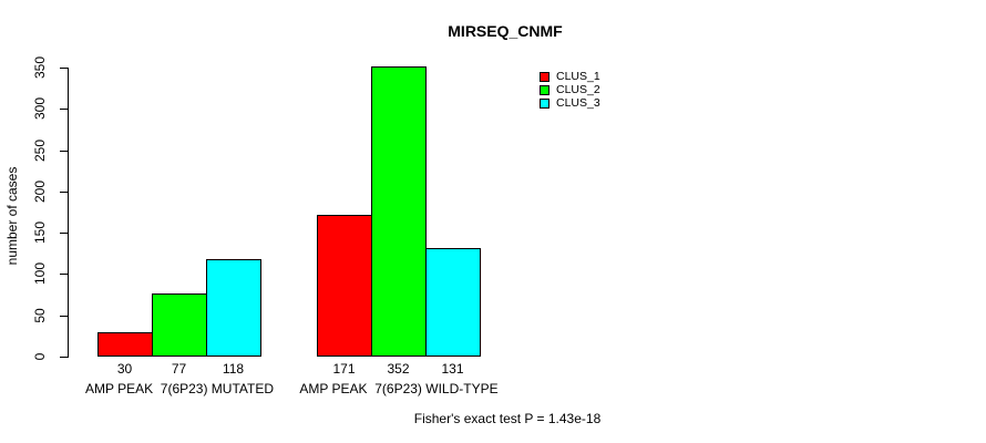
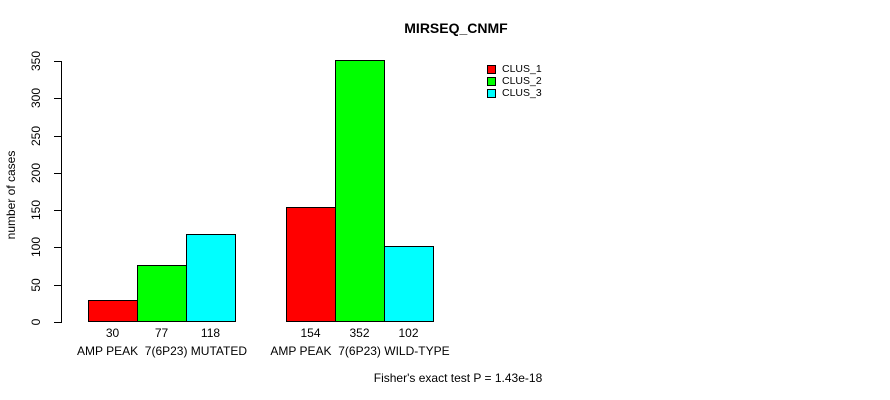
CLUS_1/AMP PEAK 7(6P23) WILD-TYPE: 171 -> 154
CLUS_3/AMP PEAK 7(6P23) WILD-TYPE: 131 -> 102
